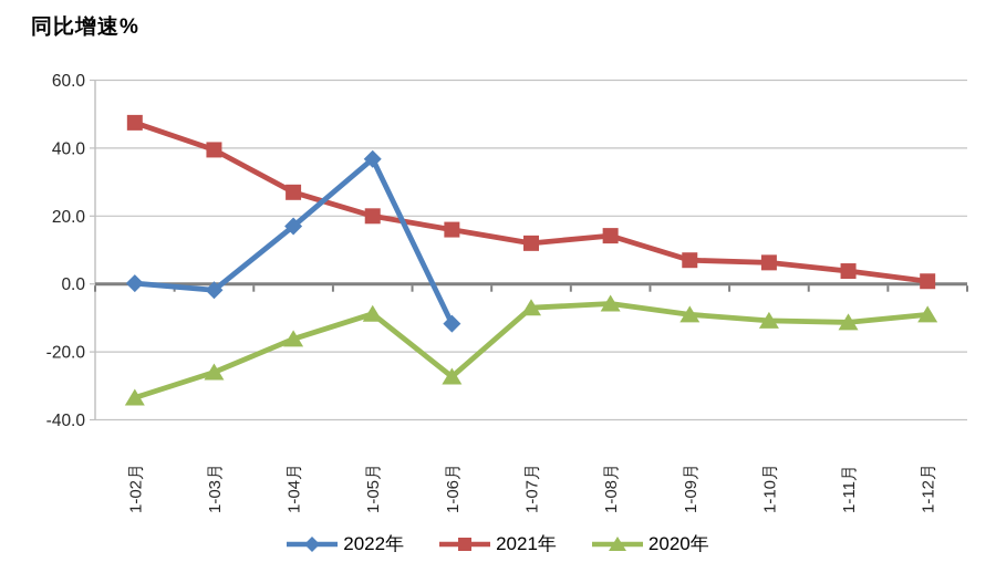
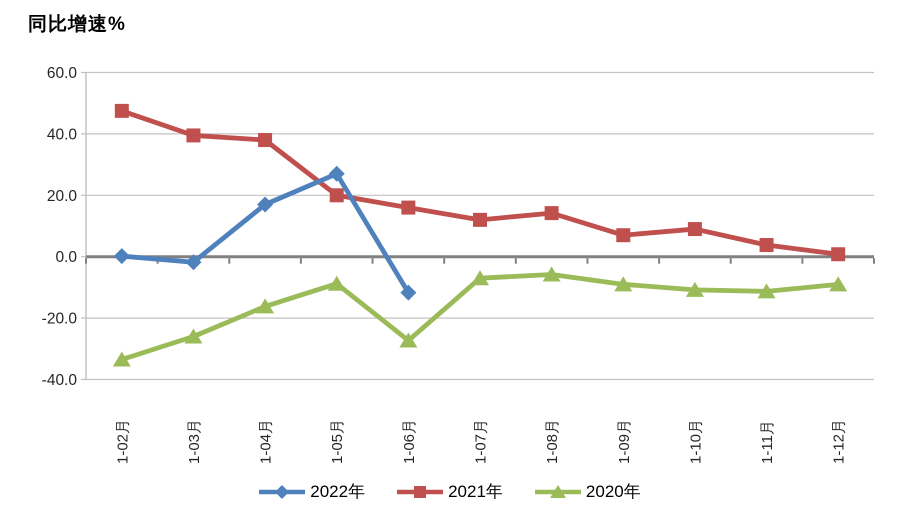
2021年/1-04月: 27 -> 38
2022年/1-05月: 37 -> 27
2021年/1-10月: 6 -> 9
